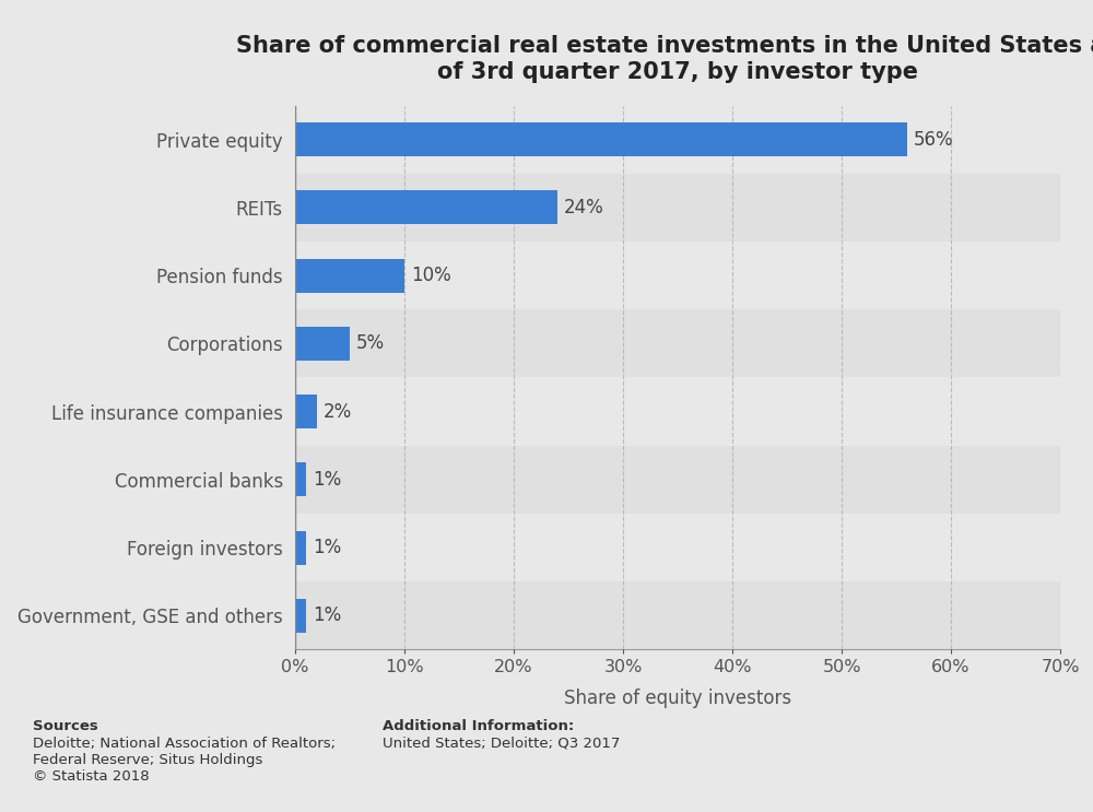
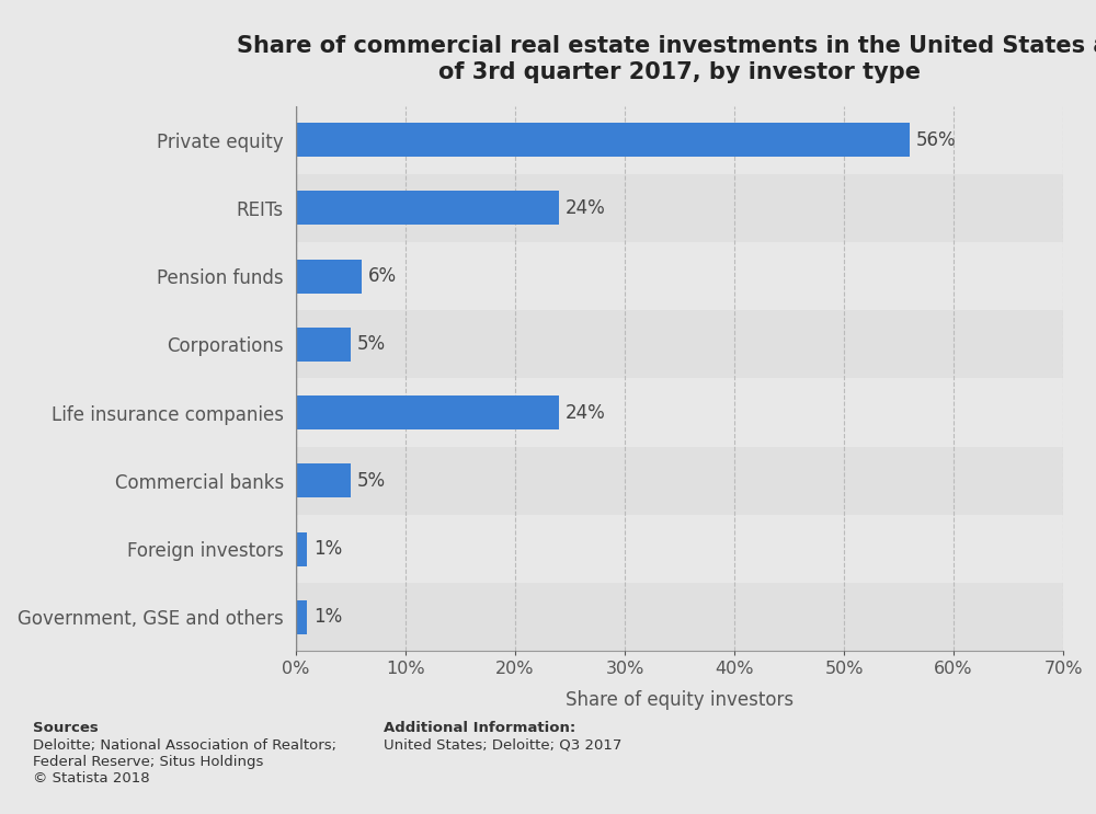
Pension funds: 10% -> 6%
Life insurance companies: 2% -> 24%
Commercial banks: 1% -> 5%
